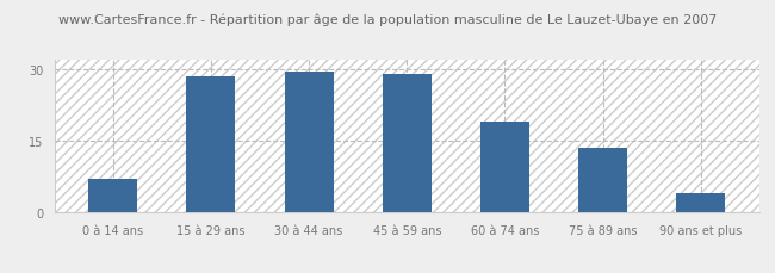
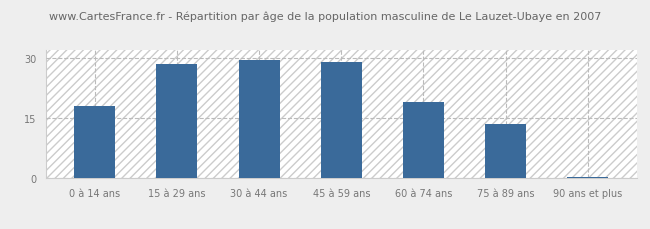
0 à 14 ans: 7.0 -> 18.0
90 ans et plus: 4.0 -> 0.3
